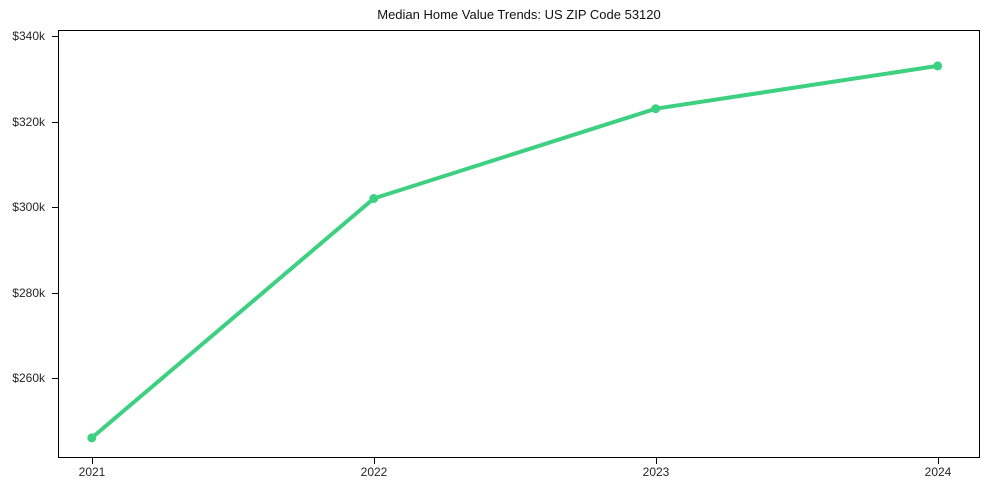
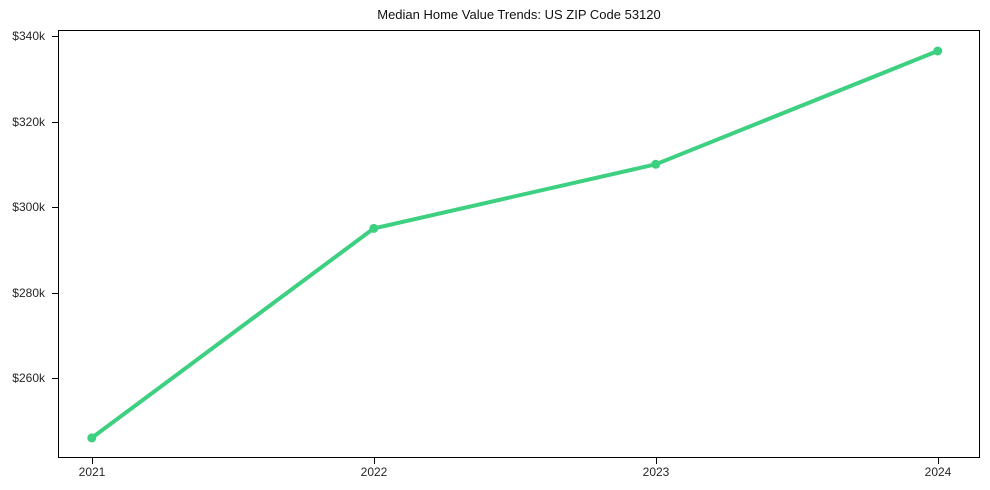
2022: $302k -> $295k
2023: $323k -> $310k
2024: $333k -> $336k
